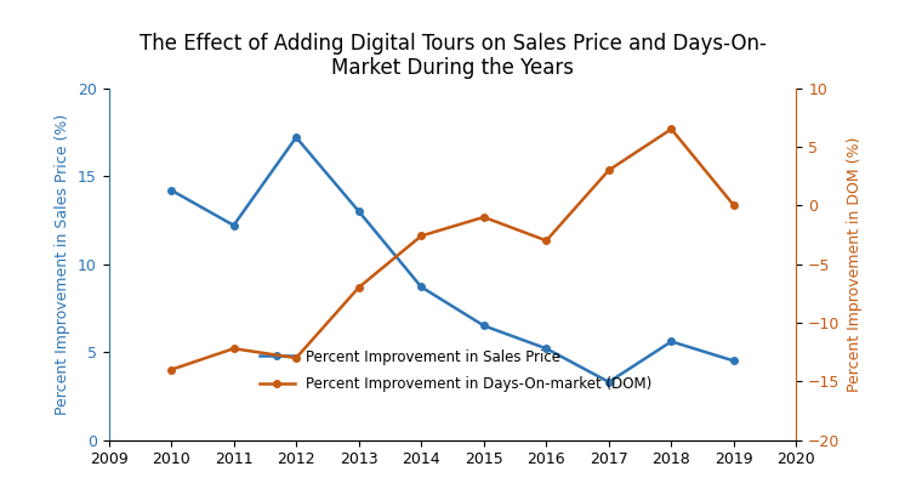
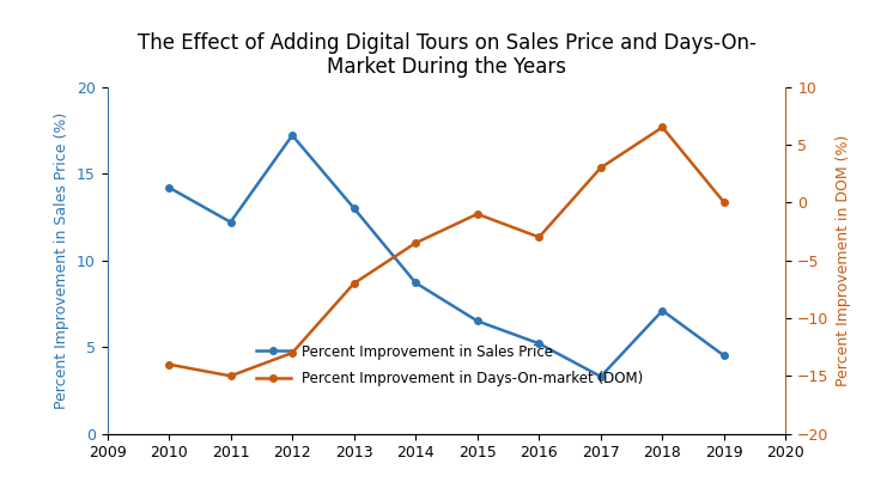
Percent Improvement in Days-On-market (DOM)/2011: -12.2 -> -15.0
Percent Improvement in Days-On-market (DOM)/2014: -2.6 -> -3.5
Percent Improvement in Sales Price/2018: 5.6 -> 7.1
